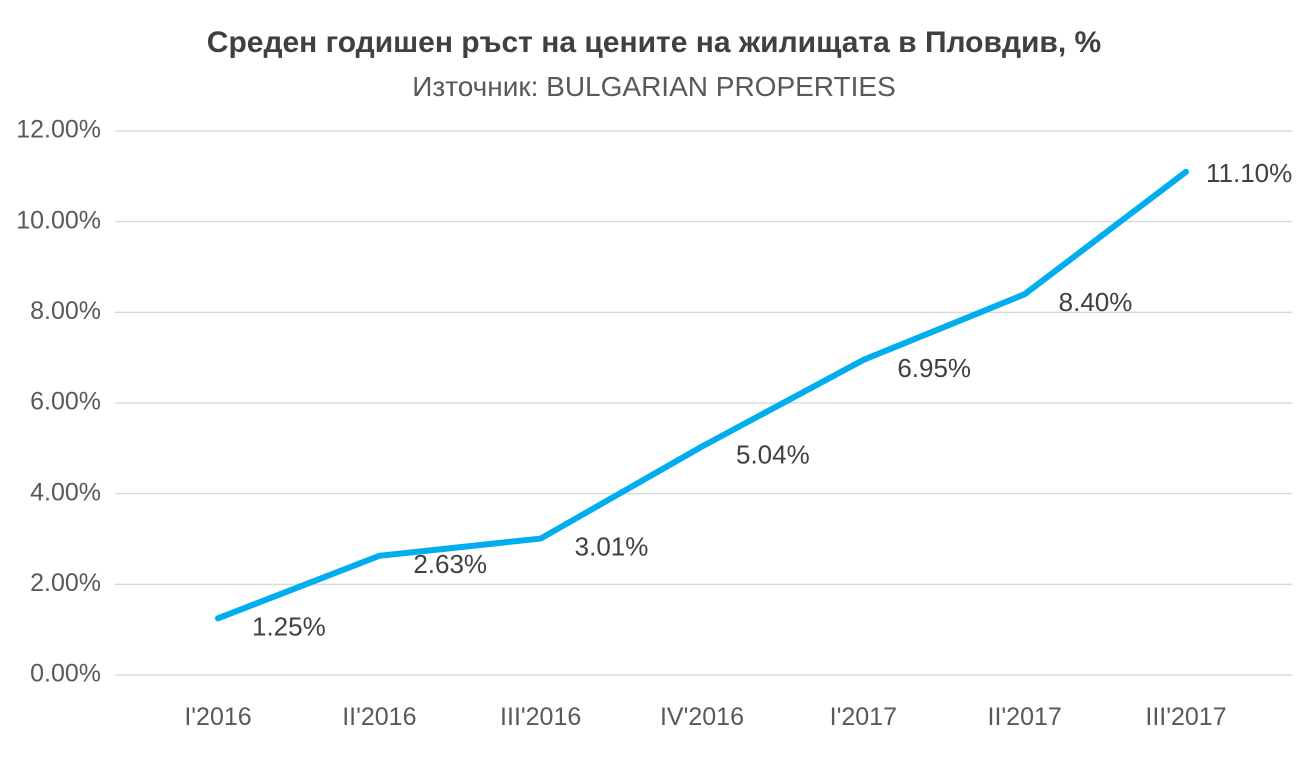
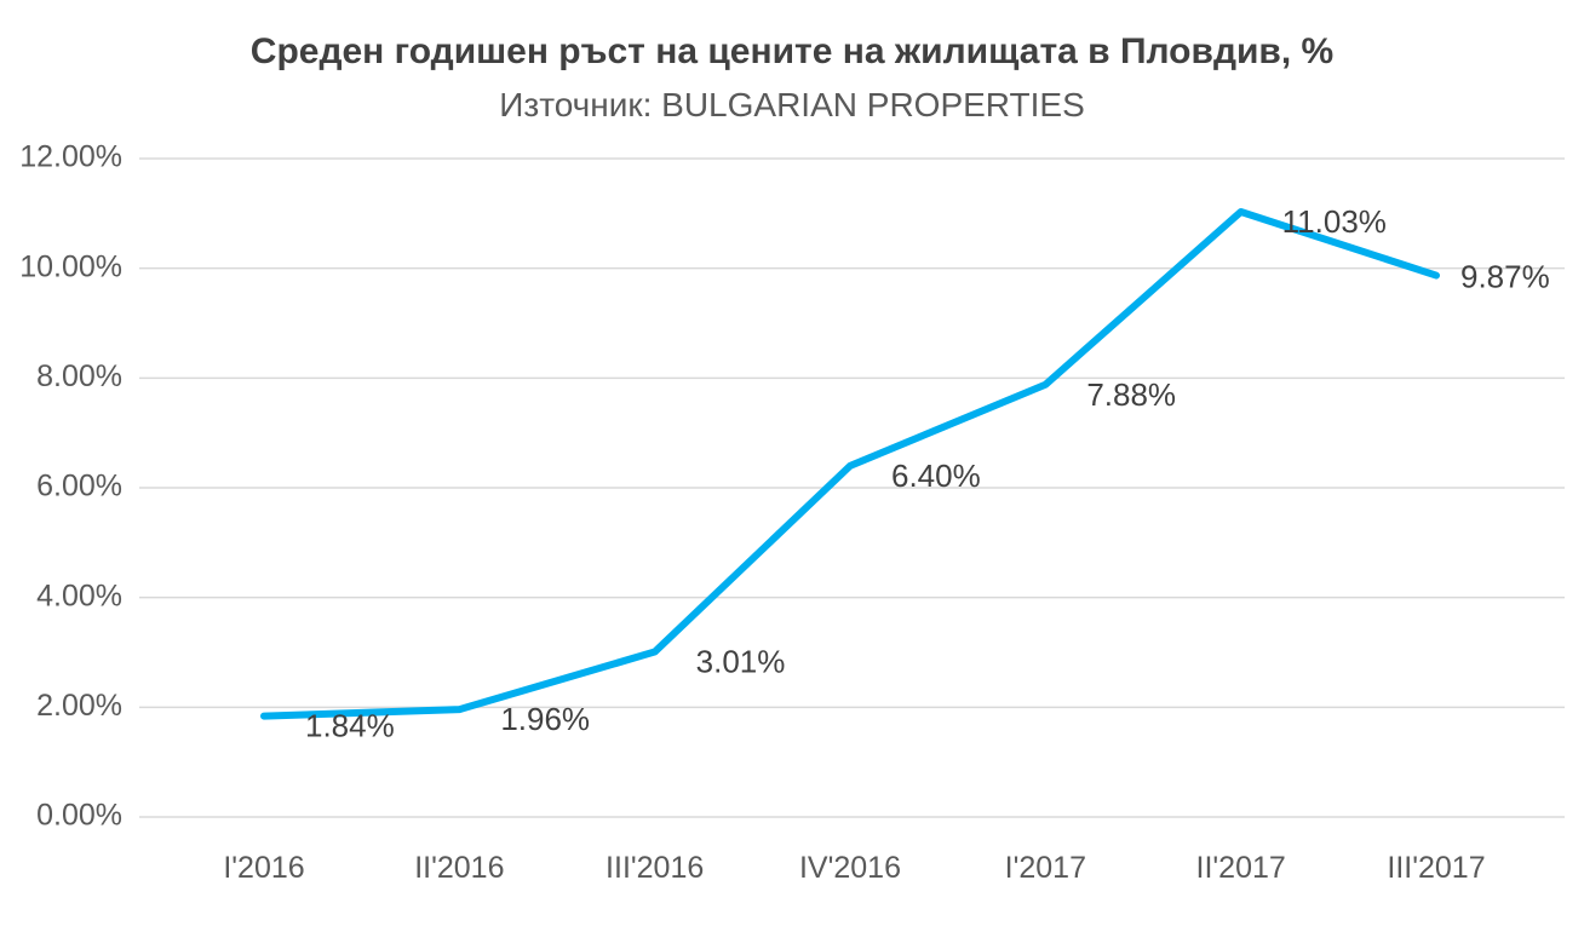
I'2016: 1.25% -> 1.84%
II'2016: 2.63% -> 1.96%
IV'2016: 5.04% -> 6.40%
I'2017: 6.95% -> 7.88%
II'2017: 8.40% -> 11.03%
III'2017: 11.10% -> 9.87%
